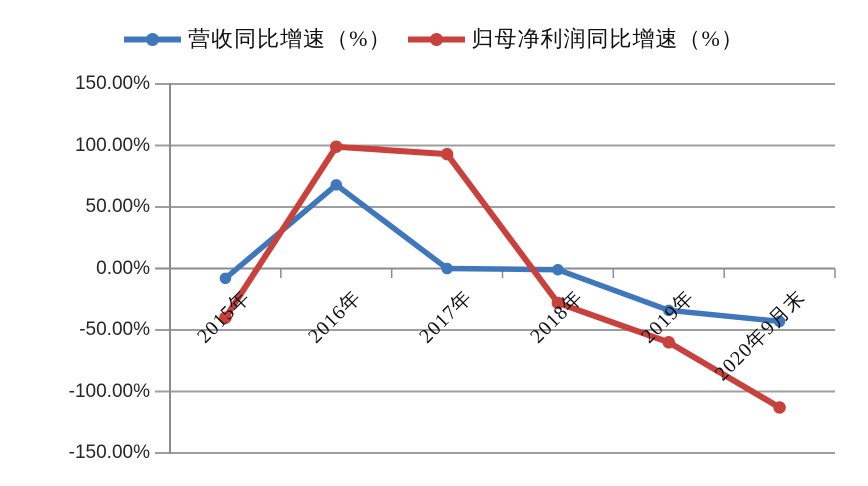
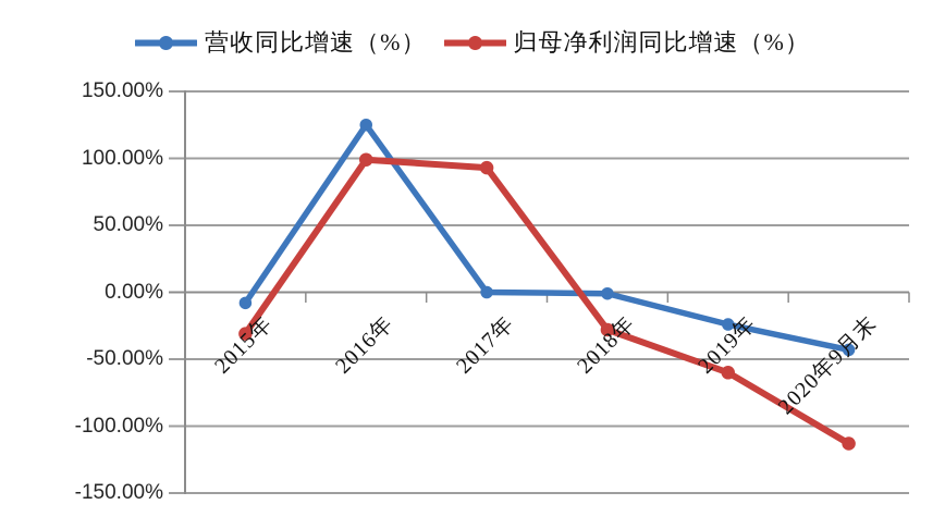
归母净利润同比增速（%）/2015年: -40% -> -31%
营收同比增速（%）/2016年: 68% -> 125%
营收同比增速（%）/2019年: -34% -> -24%
